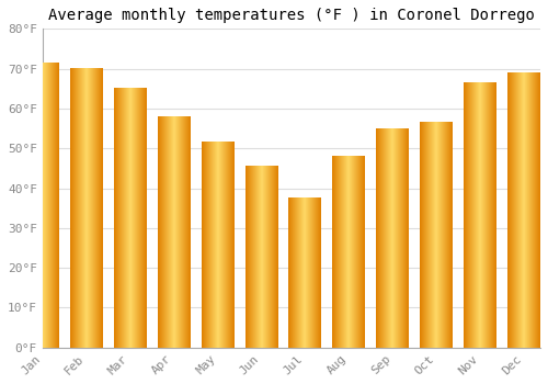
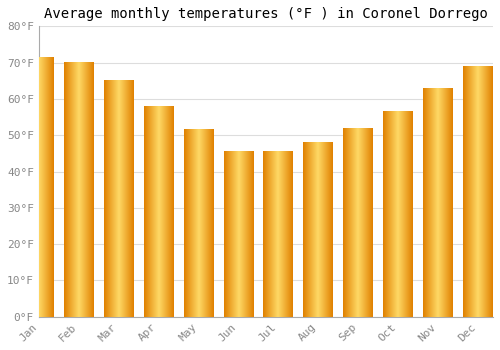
Jul: 37.5°F -> 45.5°F
Sep: 55.0°F -> 52.0°F
Nov: 66.5°F -> 63.0°F
